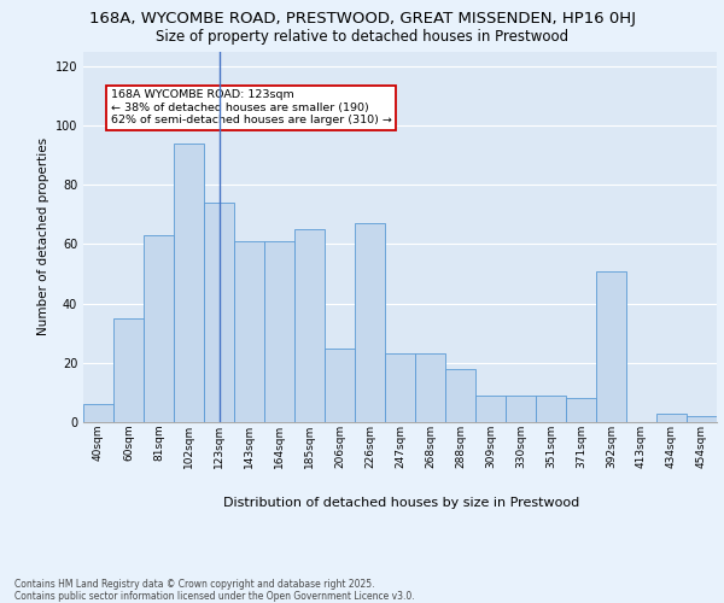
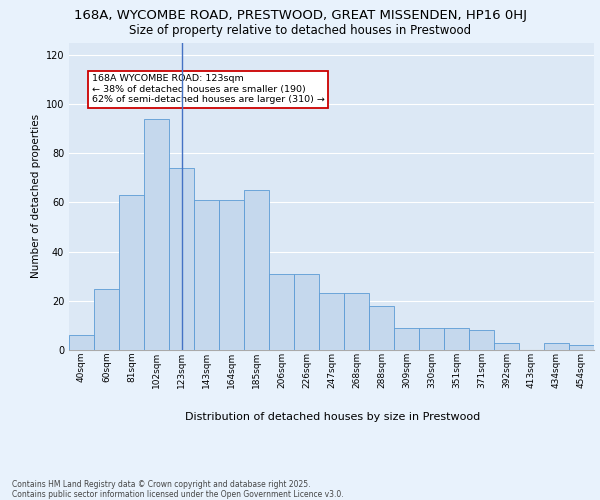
60sqm: 35 -> 25
206sqm: 25 -> 31
226sqm: 67 -> 31
392sqm: 51 -> 3
